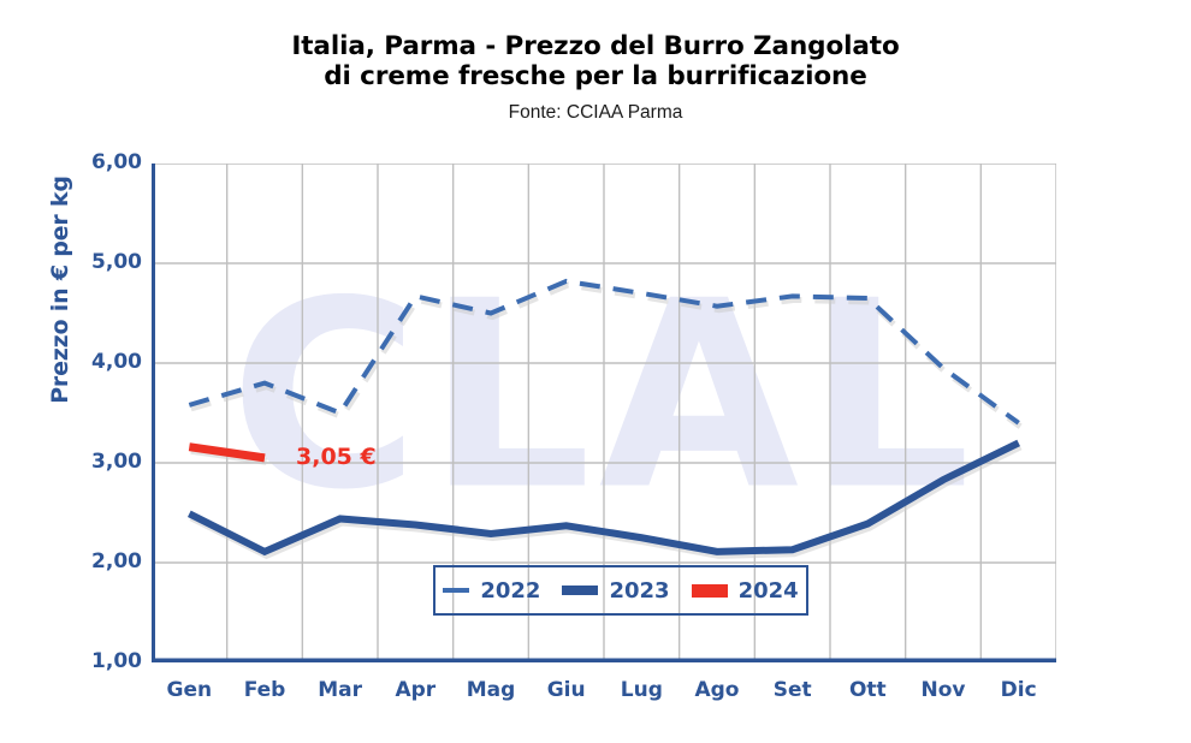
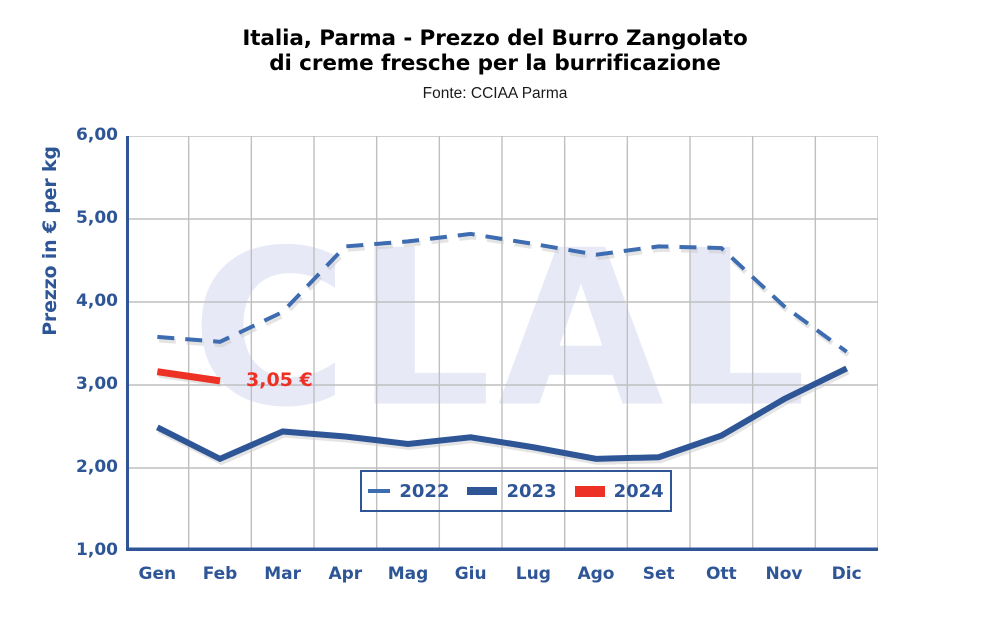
2022/Feb: 3,8 -> 3,5
2022/Mar: 3,5 -> 3,9
2022/Mag: 4,5 -> 4,7
